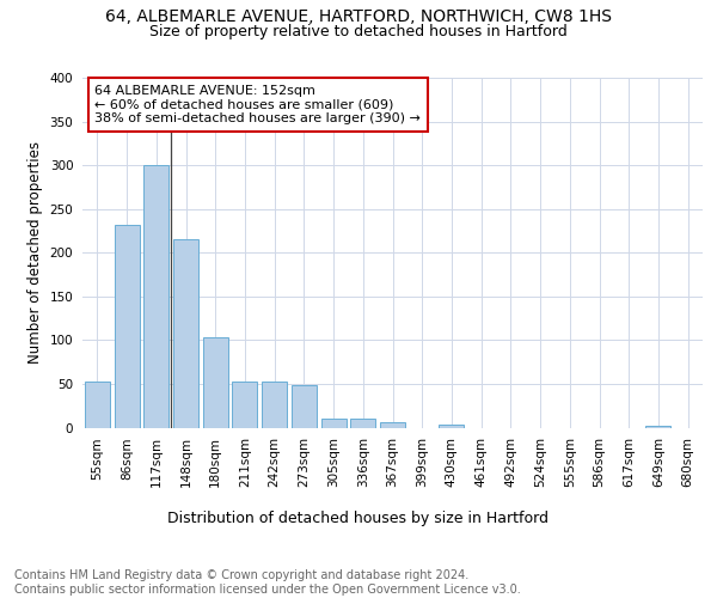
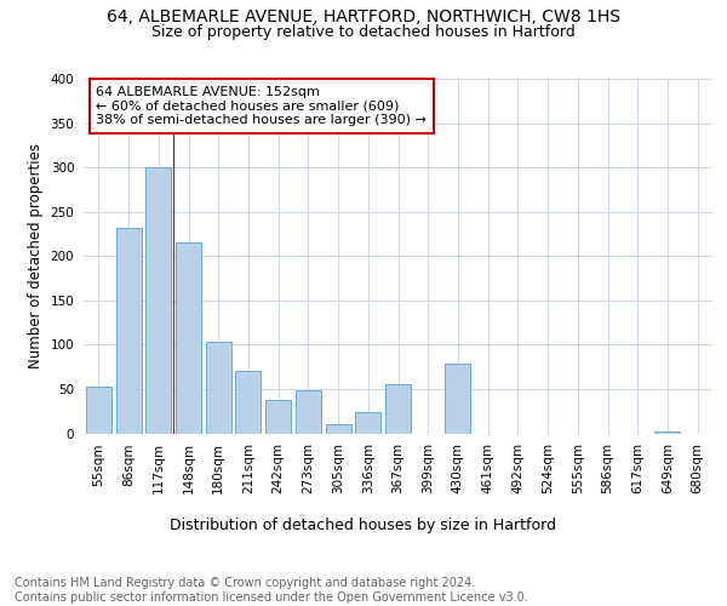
211sqm: 52 -> 70
242sqm: 52 -> 38
336sqm: 10 -> 24
367sqm: 6 -> 56
430sqm: 4 -> 78
